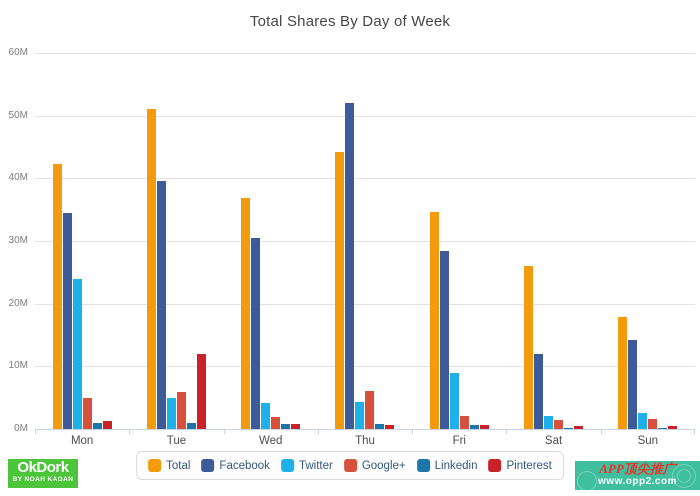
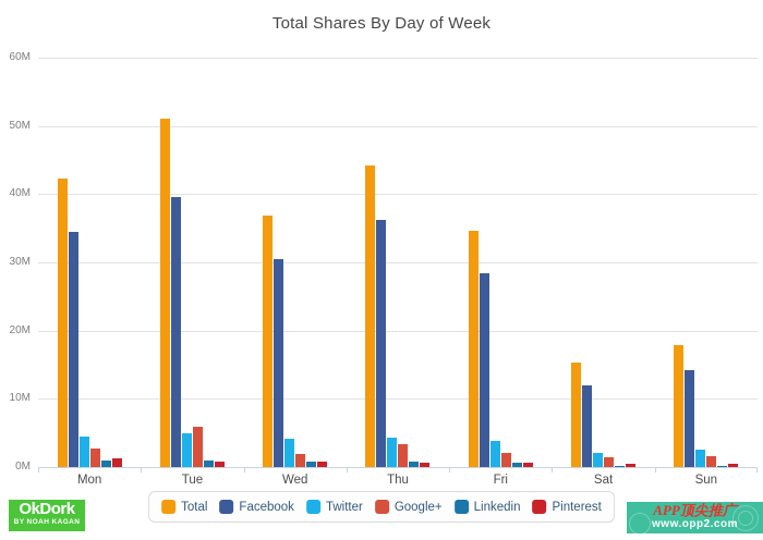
Twitter/Mon: 24M -> 4M
Google+/Mon: 5M -> 3M
Pinterest/Tue: 12M -> 1M
Facebook/Thu: 52M -> 36M
Google+/Thu: 6M -> 3M
Twitter/Fri: 9M -> 4M
Total/Sat: 26M -> 15M
